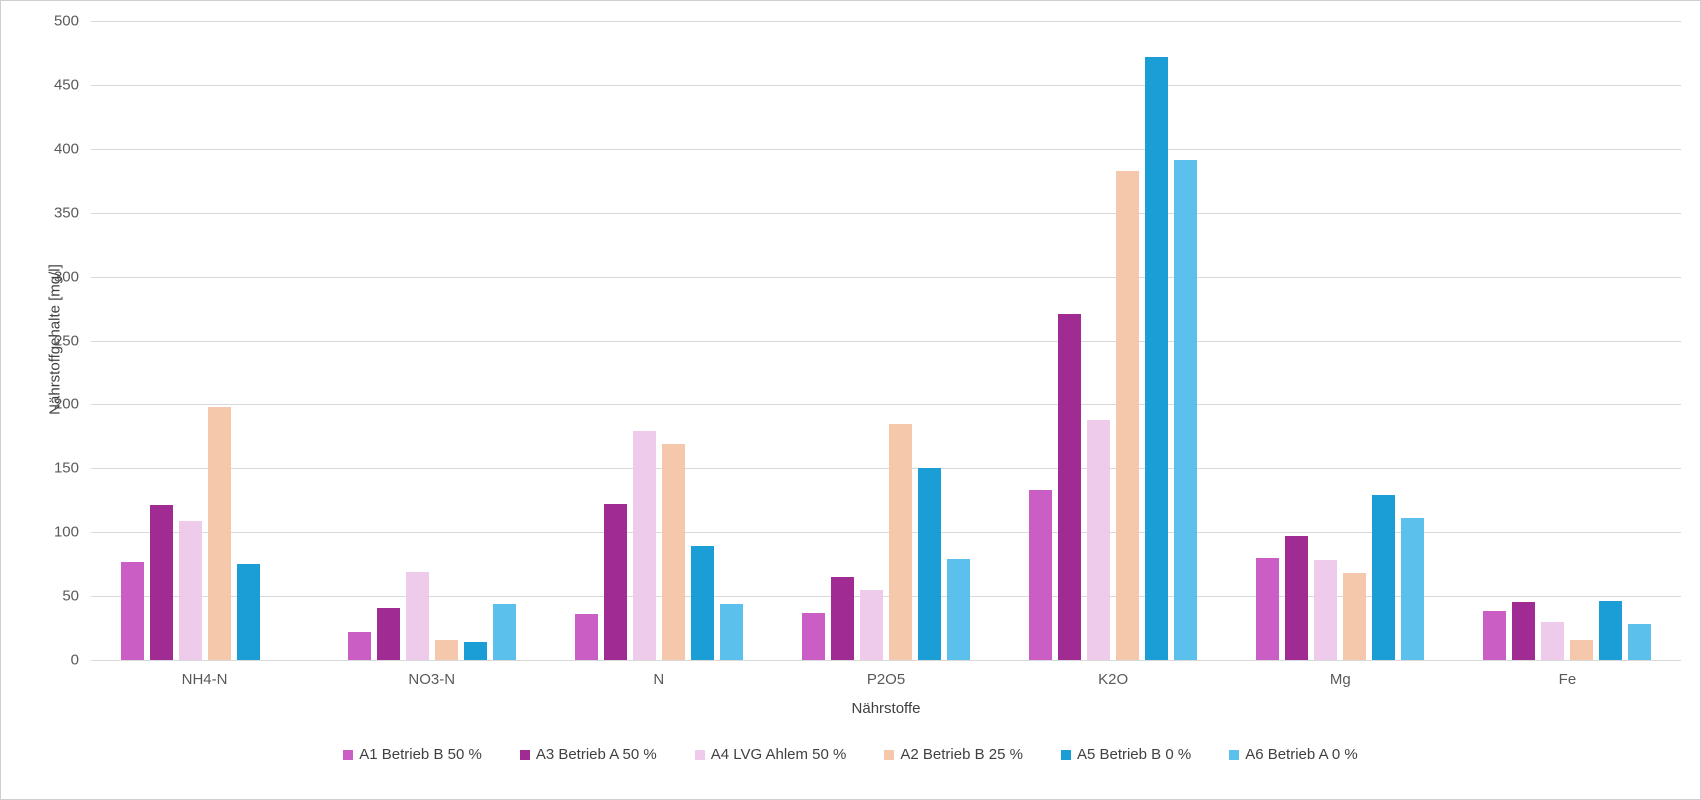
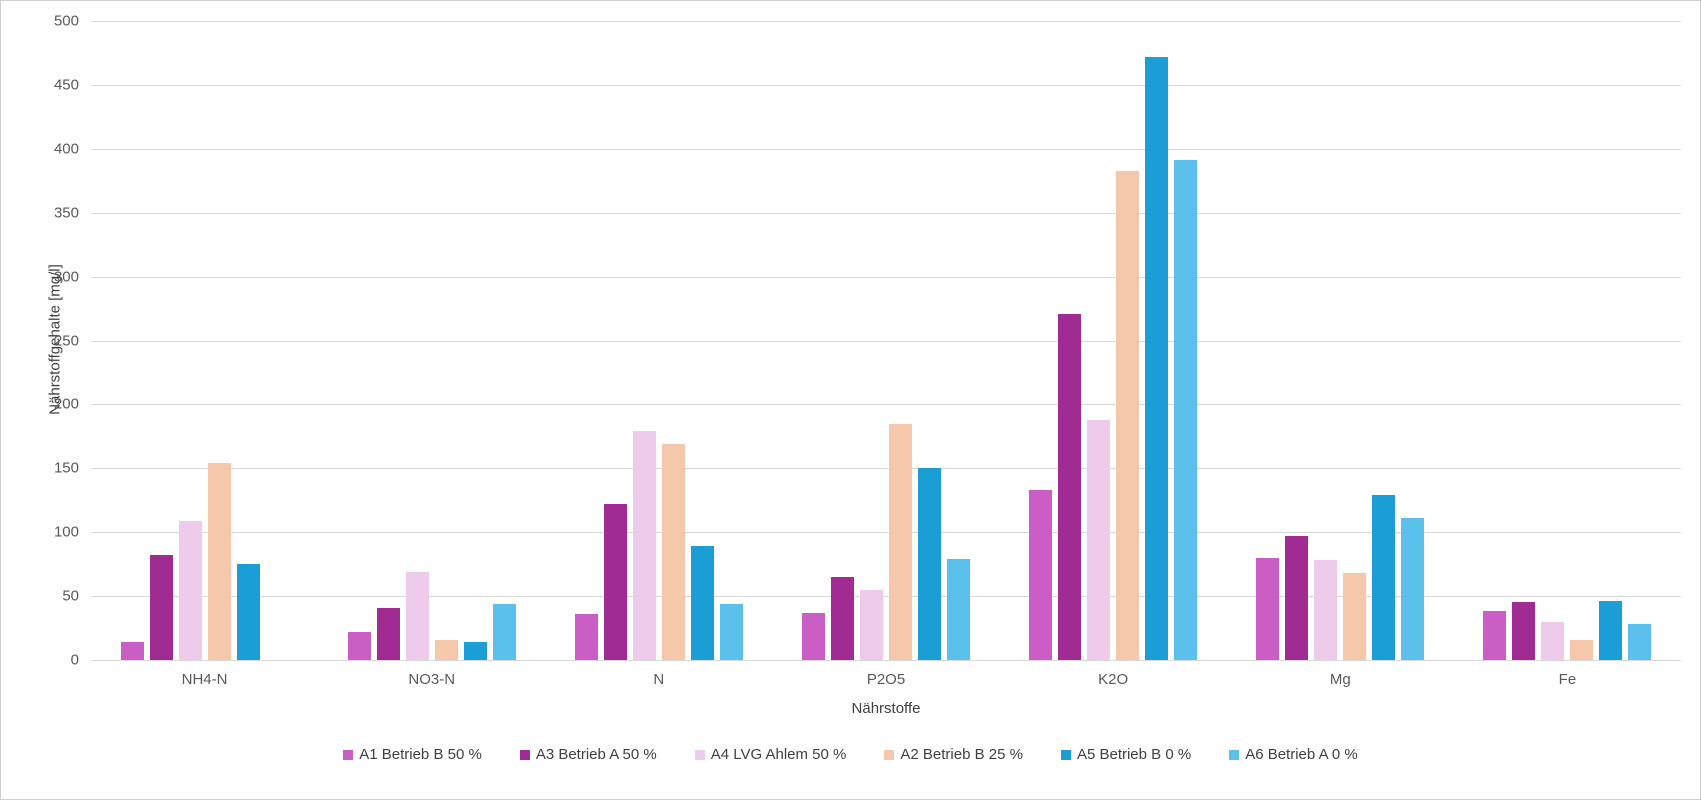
A1 Betrieb B 50 %/NH4-N: 77 -> 14
A3 Betrieb A 50 %/NH4-N: 121 -> 82
A2 Betrieb B 25 %/NH4-N: 198 -> 154
